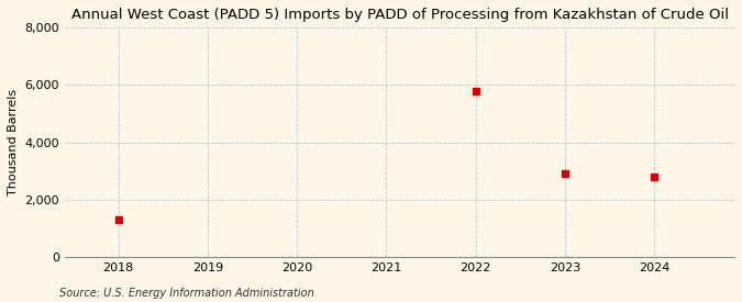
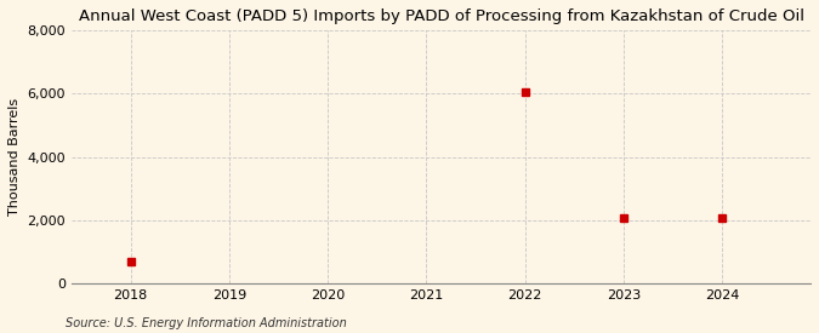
2018: 1,300 -> 700
2022: 5,800 -> 6,060
2023: 2,900 -> 2,060
2024: 2,800 -> 2,060
